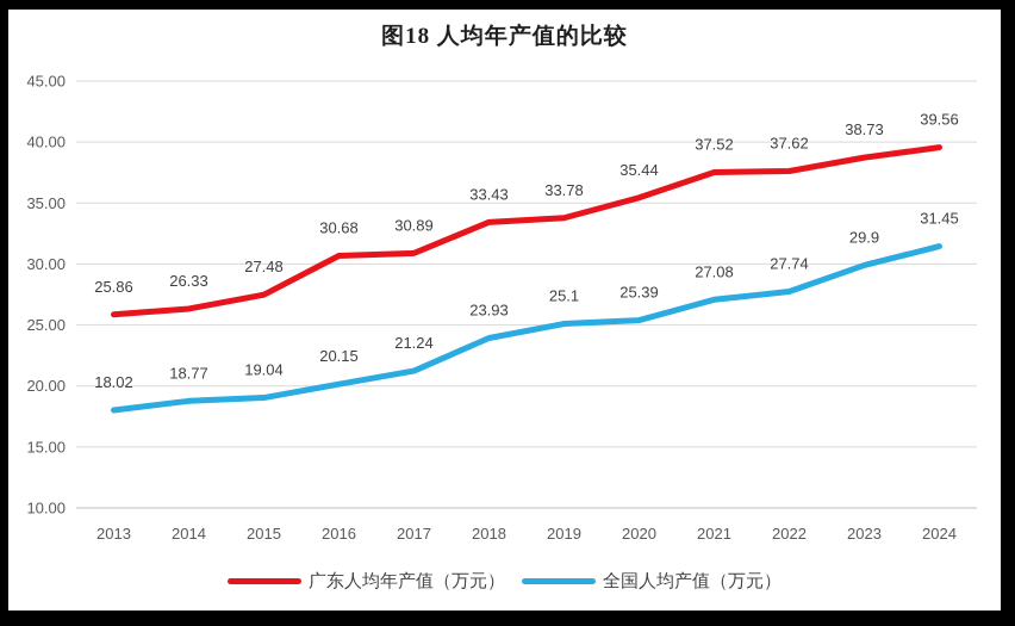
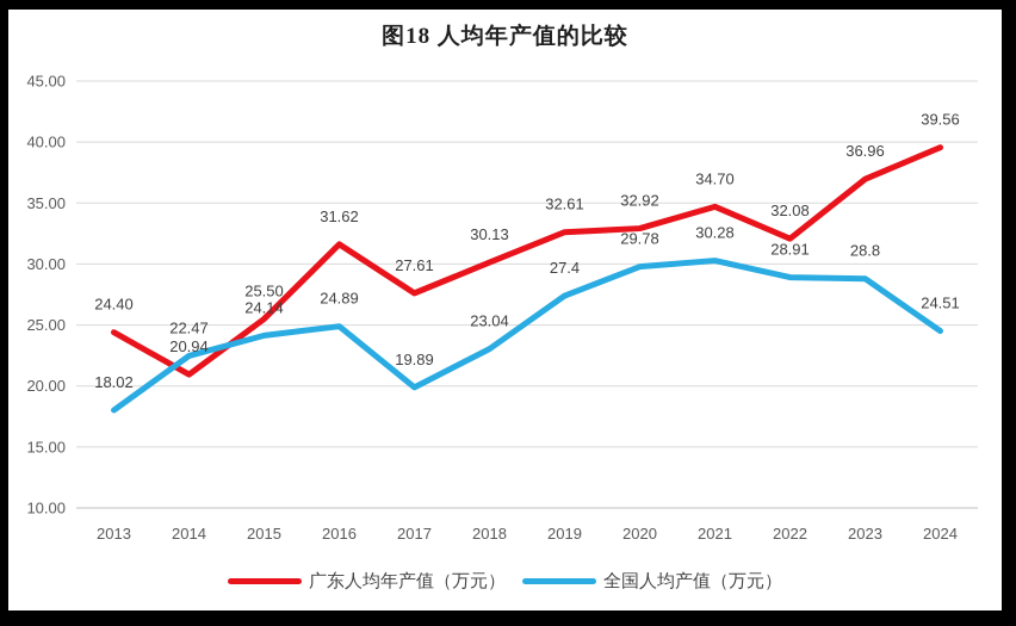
广东人均年产值（万元）/2013: 25.86 -> 24.40
广东人均年产值（万元）/2014: 26.33 -> 20.94
全国人均产值（万元）/2014: 18.77 -> 22.47
广东人均年产值（万元）/2015: 27.48 -> 25.50
全国人均产值（万元）/2015: 19.04 -> 24.14
广东人均年产值（万元）/2016: 30.68 -> 31.62
全国人均产值（万元）/2016: 20.15 -> 24.89
广东人均年产值（万元）/2017: 30.89 -> 27.61
全国人均产值（万元）/2017: 21.24 -> 19.89
广东人均年产值（万元）/2018: 33.43 -> 30.13
全国人均产值（万元）/2018: 23.93 -> 23.04
广东人均年产值（万元）/2019: 33.78 -> 32.61
全国人均产值（万元）/2019: 25.1 -> 27.4
广东人均年产值（万元）/2020: 35.44 -> 32.92
全国人均产值（万元）/2020: 25.39 -> 29.78
广东人均年产值（万元）/2021: 37.52 -> 34.70
全国人均产值（万元）/2021: 27.08 -> 30.28
广东人均年产值（万元）/2022: 37.62 -> 32.08
全国人均产值（万元）/2022: 27.74 -> 28.91
广东人均年产值（万元）/2023: 38.73 -> 36.96
全国人均产值（万元）/2023: 29.9 -> 28.8
全国人均产值（万元）/2024: 31.45 -> 24.51
